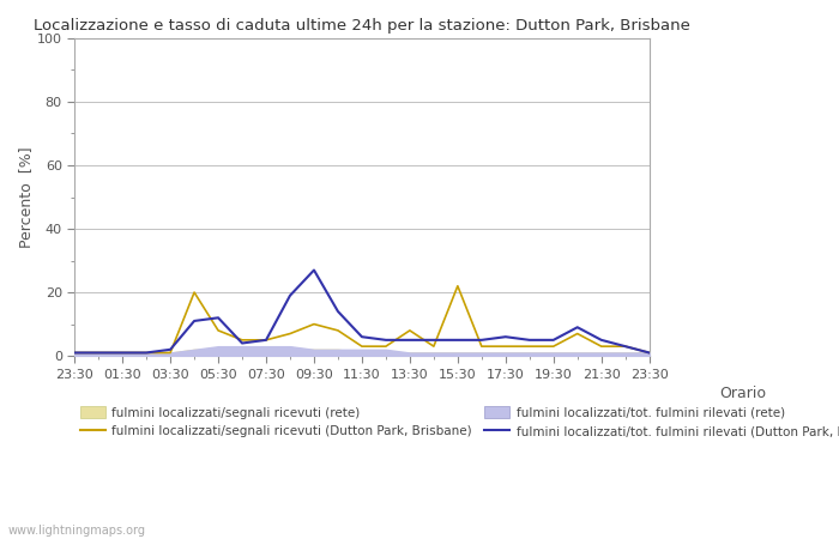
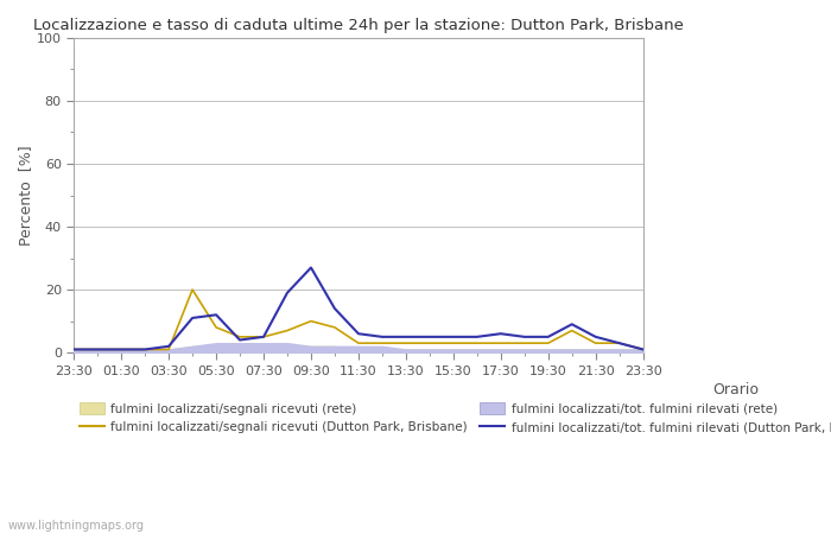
fulmini localizzati/segnali ricevuti (Dutton Park, Brisbane)/13:30: 8 -> 3
fulmini localizzati/segnali ricevuti (Dutton Park, Brisbane)/15:30: 22 -> 3
